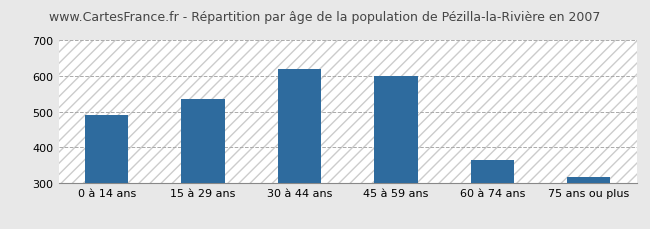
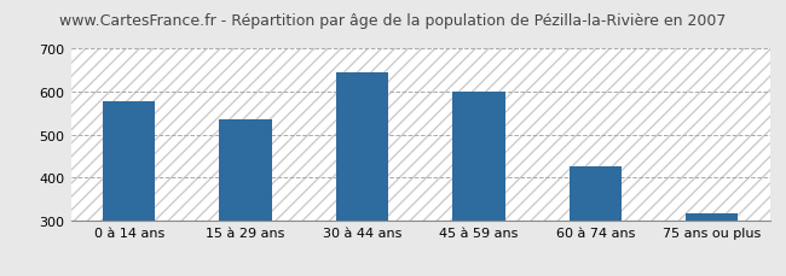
0 à 14 ans: 490 -> 578
30 à 44 ans: 620 -> 644
60 à 74 ans: 365 -> 425
